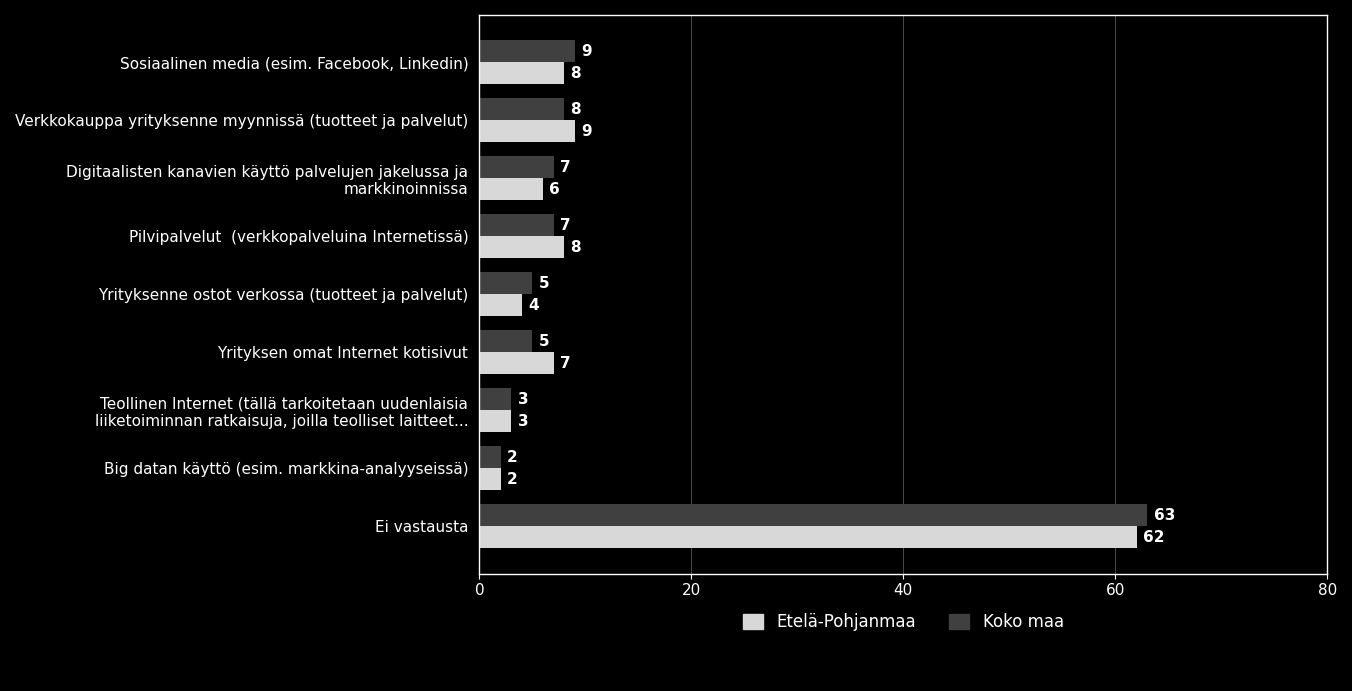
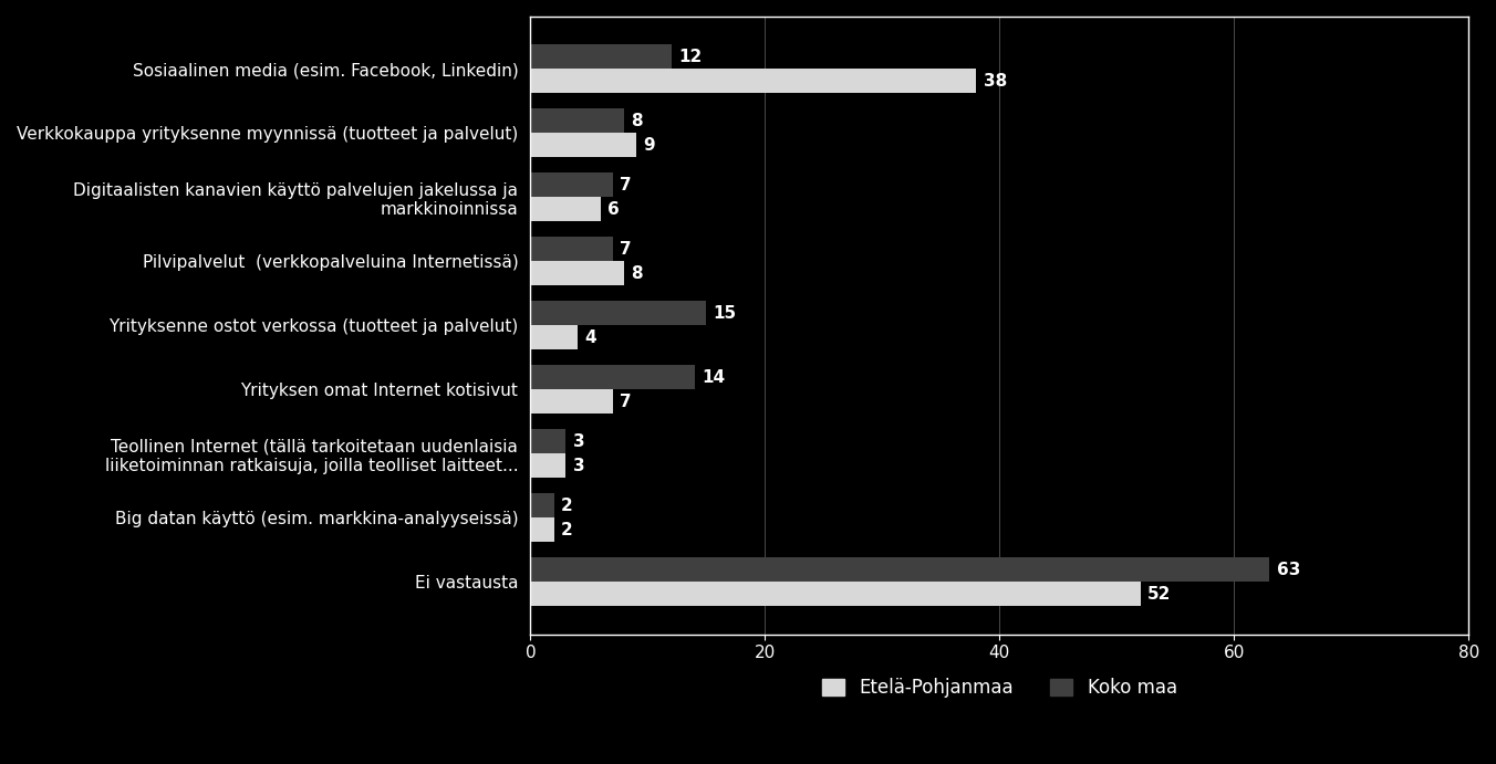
Koko maa/Sosiaalinen media (esim. Facebook, Linkedin): 9 -> 12
Etelä-Pohjanmaa/Sosiaalinen media (esim. Facebook, Linkedin): 8 -> 38
Koko maa/Yrityksenne ostot verkossa (tuotteet ja palvelut): 5 -> 15
Koko maa/Yrityksen omat Internet kotisivut: 5 -> 14
Etelä-Pohjanmaa/Ei vastausta: 62 -> 52
